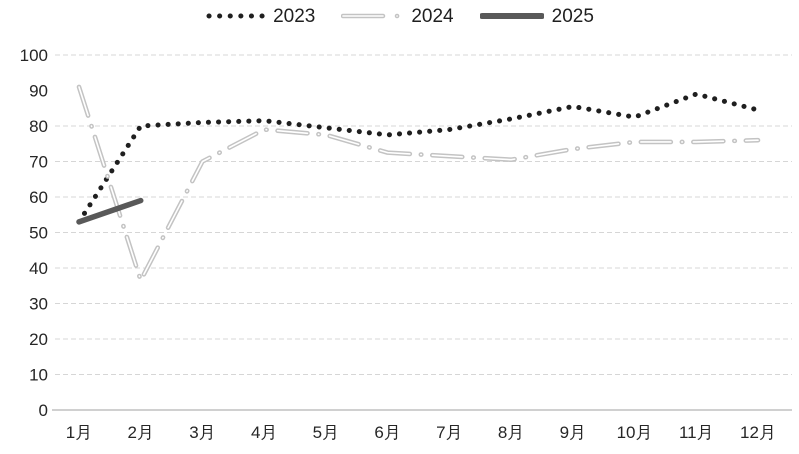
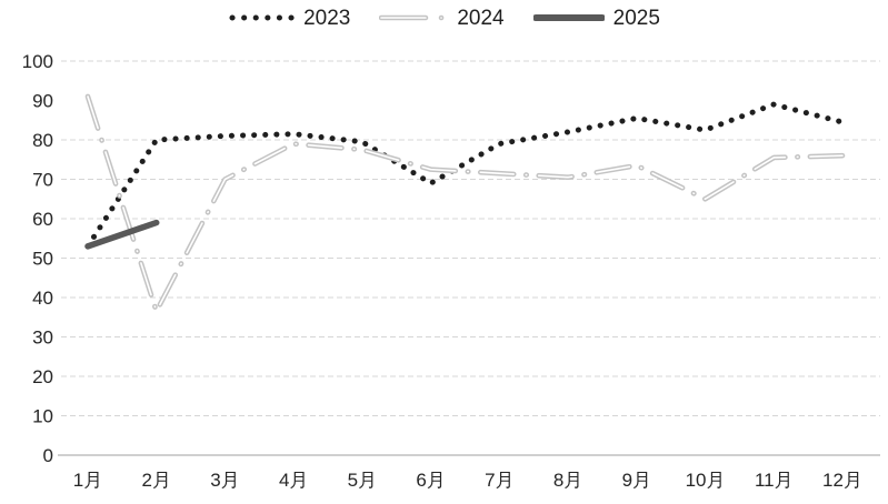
2023/6月: 78 -> 69
2024/10月: 76 -> 65
